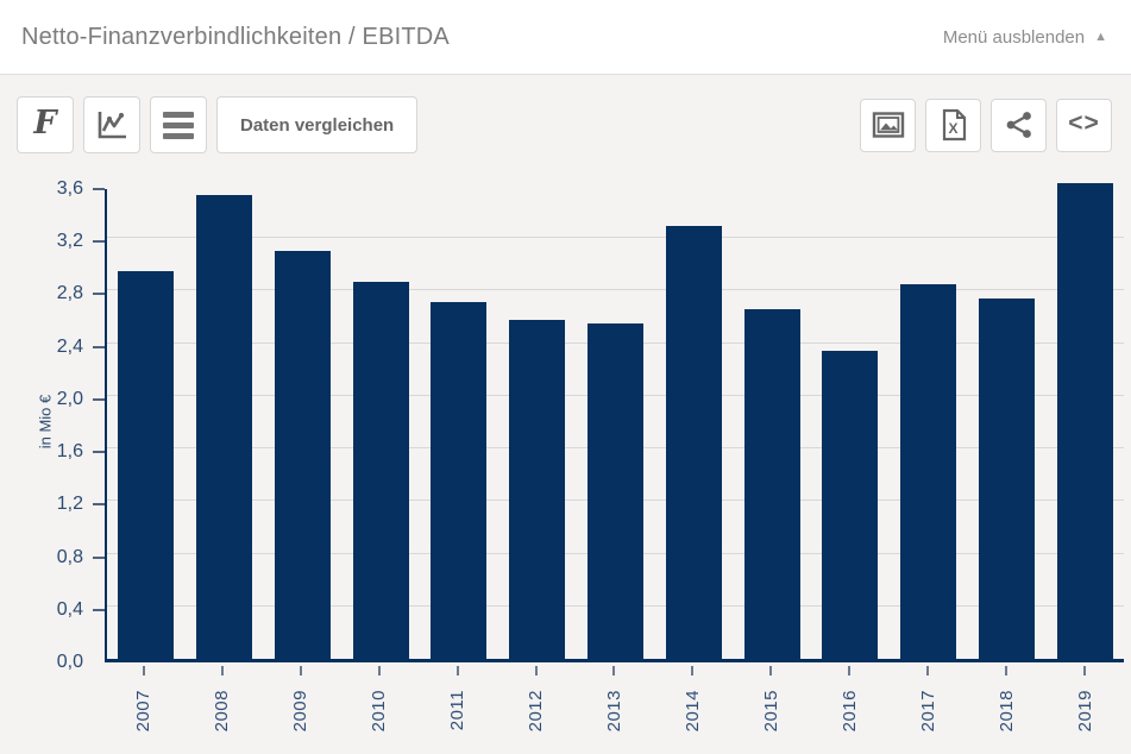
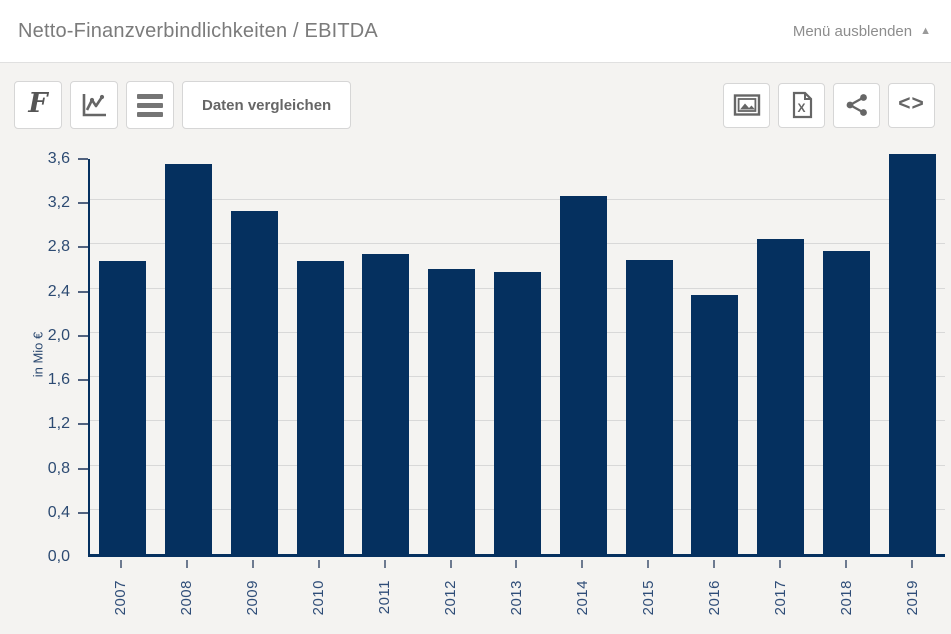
2007: 2,95 -> 2,65
2010: 2,87 -> 2,65
2014: 3,29 -> 3,24
